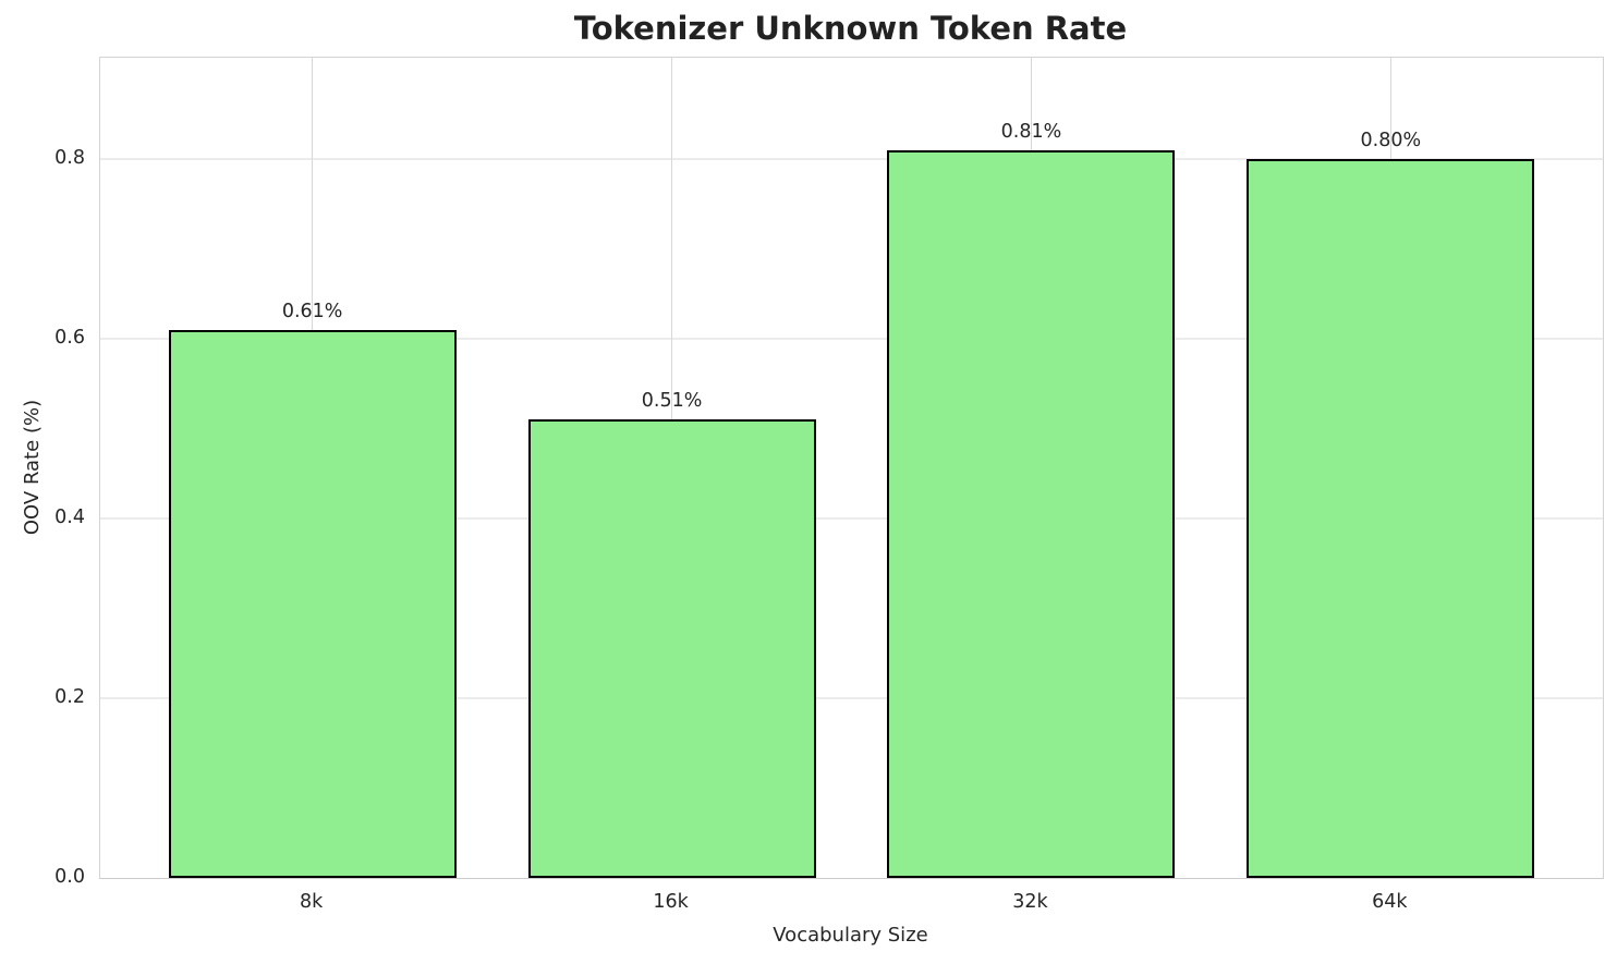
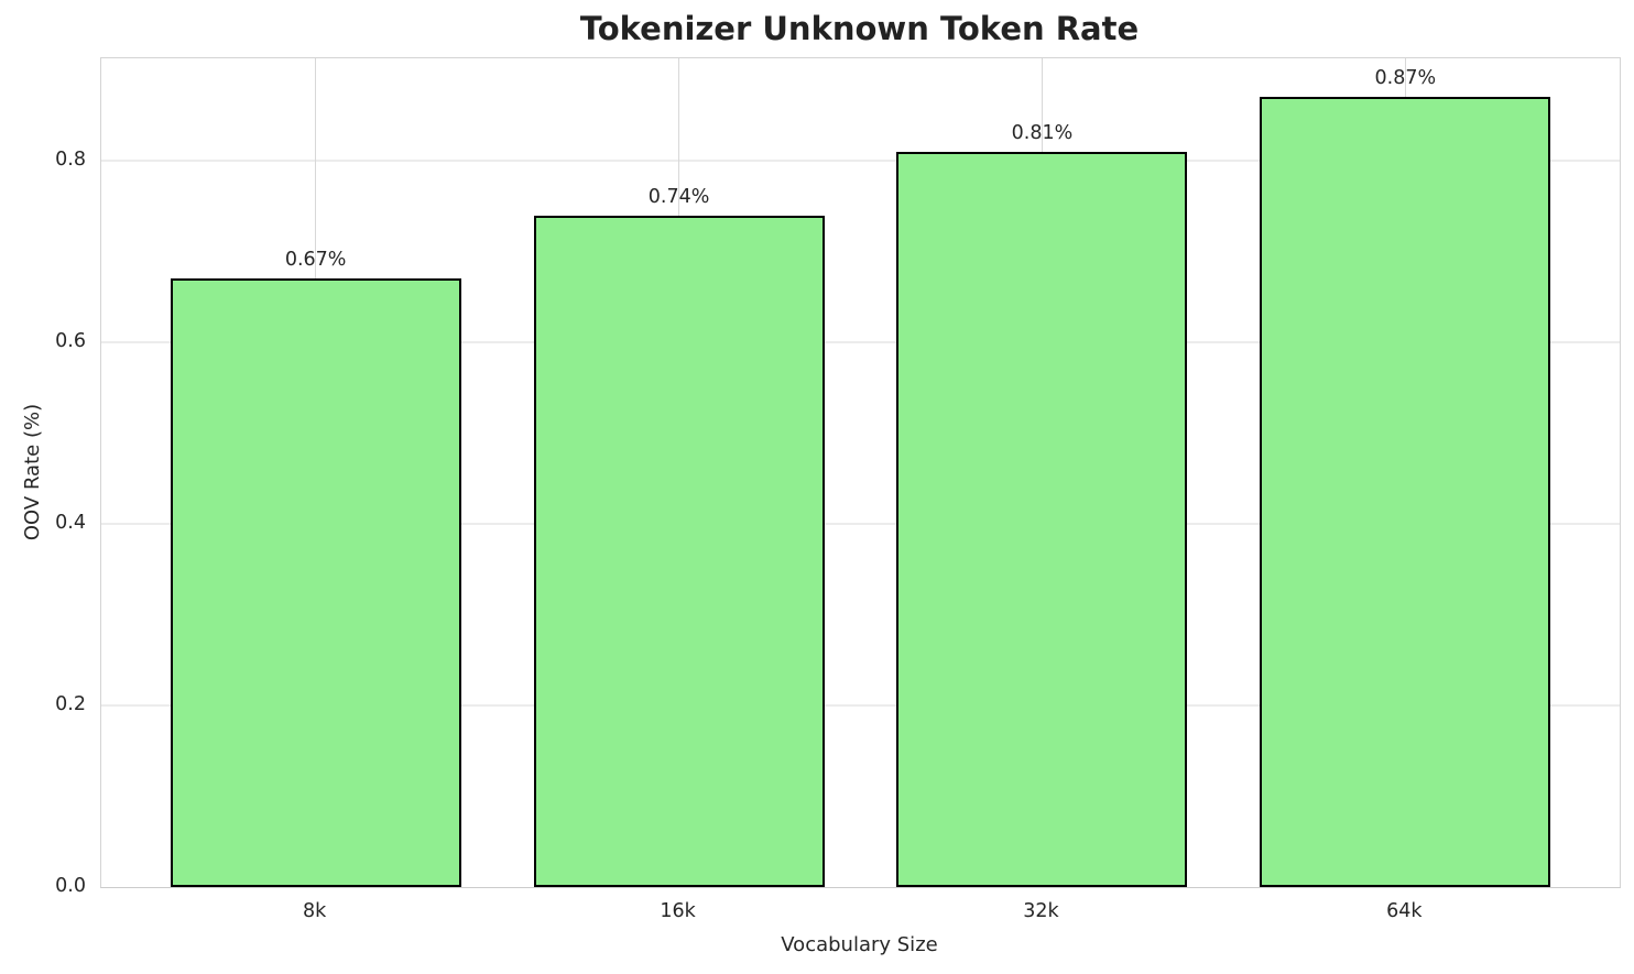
8k: 0.61% -> 0.67%
16k: 0.51% -> 0.74%
64k: 0.80% -> 0.87%
